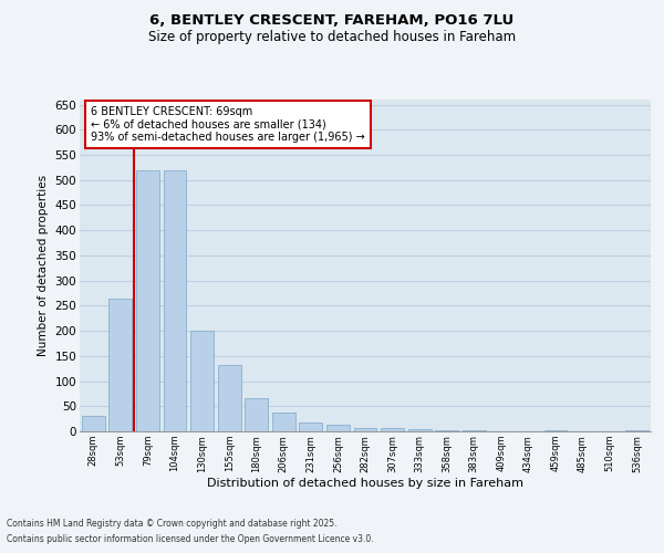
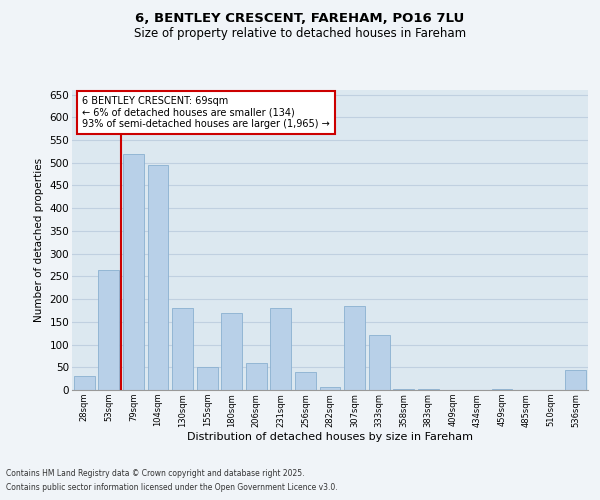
104sqm: 520 -> 495
130sqm: 200 -> 180
155sqm: 133 -> 50
180sqm: 67 -> 170
206sqm: 38 -> 60
231sqm: 18 -> 180
256sqm: 13 -> 40
307sqm: 7 -> 185
333sqm: 4 -> 120
536sqm: 2 -> 45
